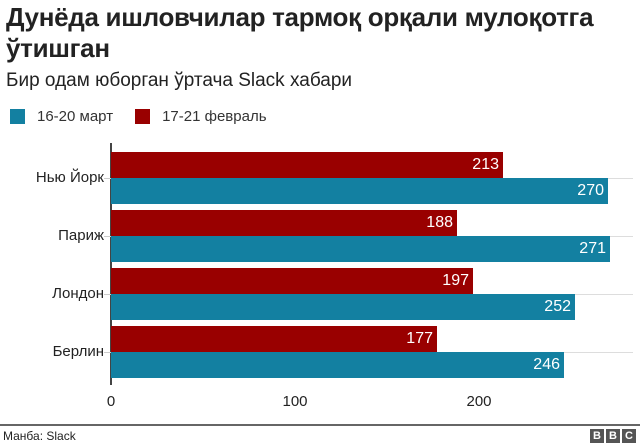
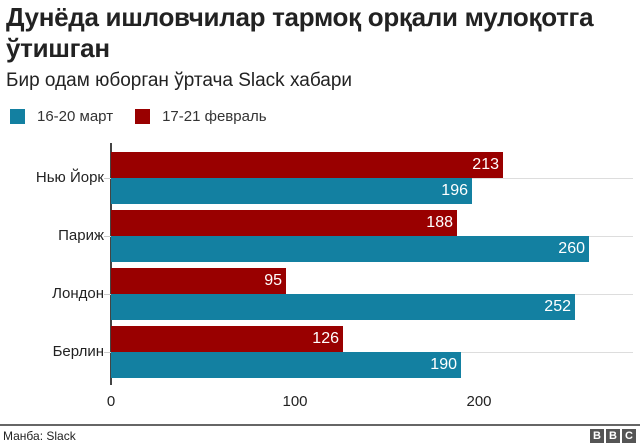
16-20 март/Нью Йорк: 270 -> 196
16-20 март/Париж: 271 -> 260
17-21 февраль/Лондон: 197 -> 95
17-21 февраль/Берлин: 177 -> 126
16-20 март/Берлин: 246 -> 190
